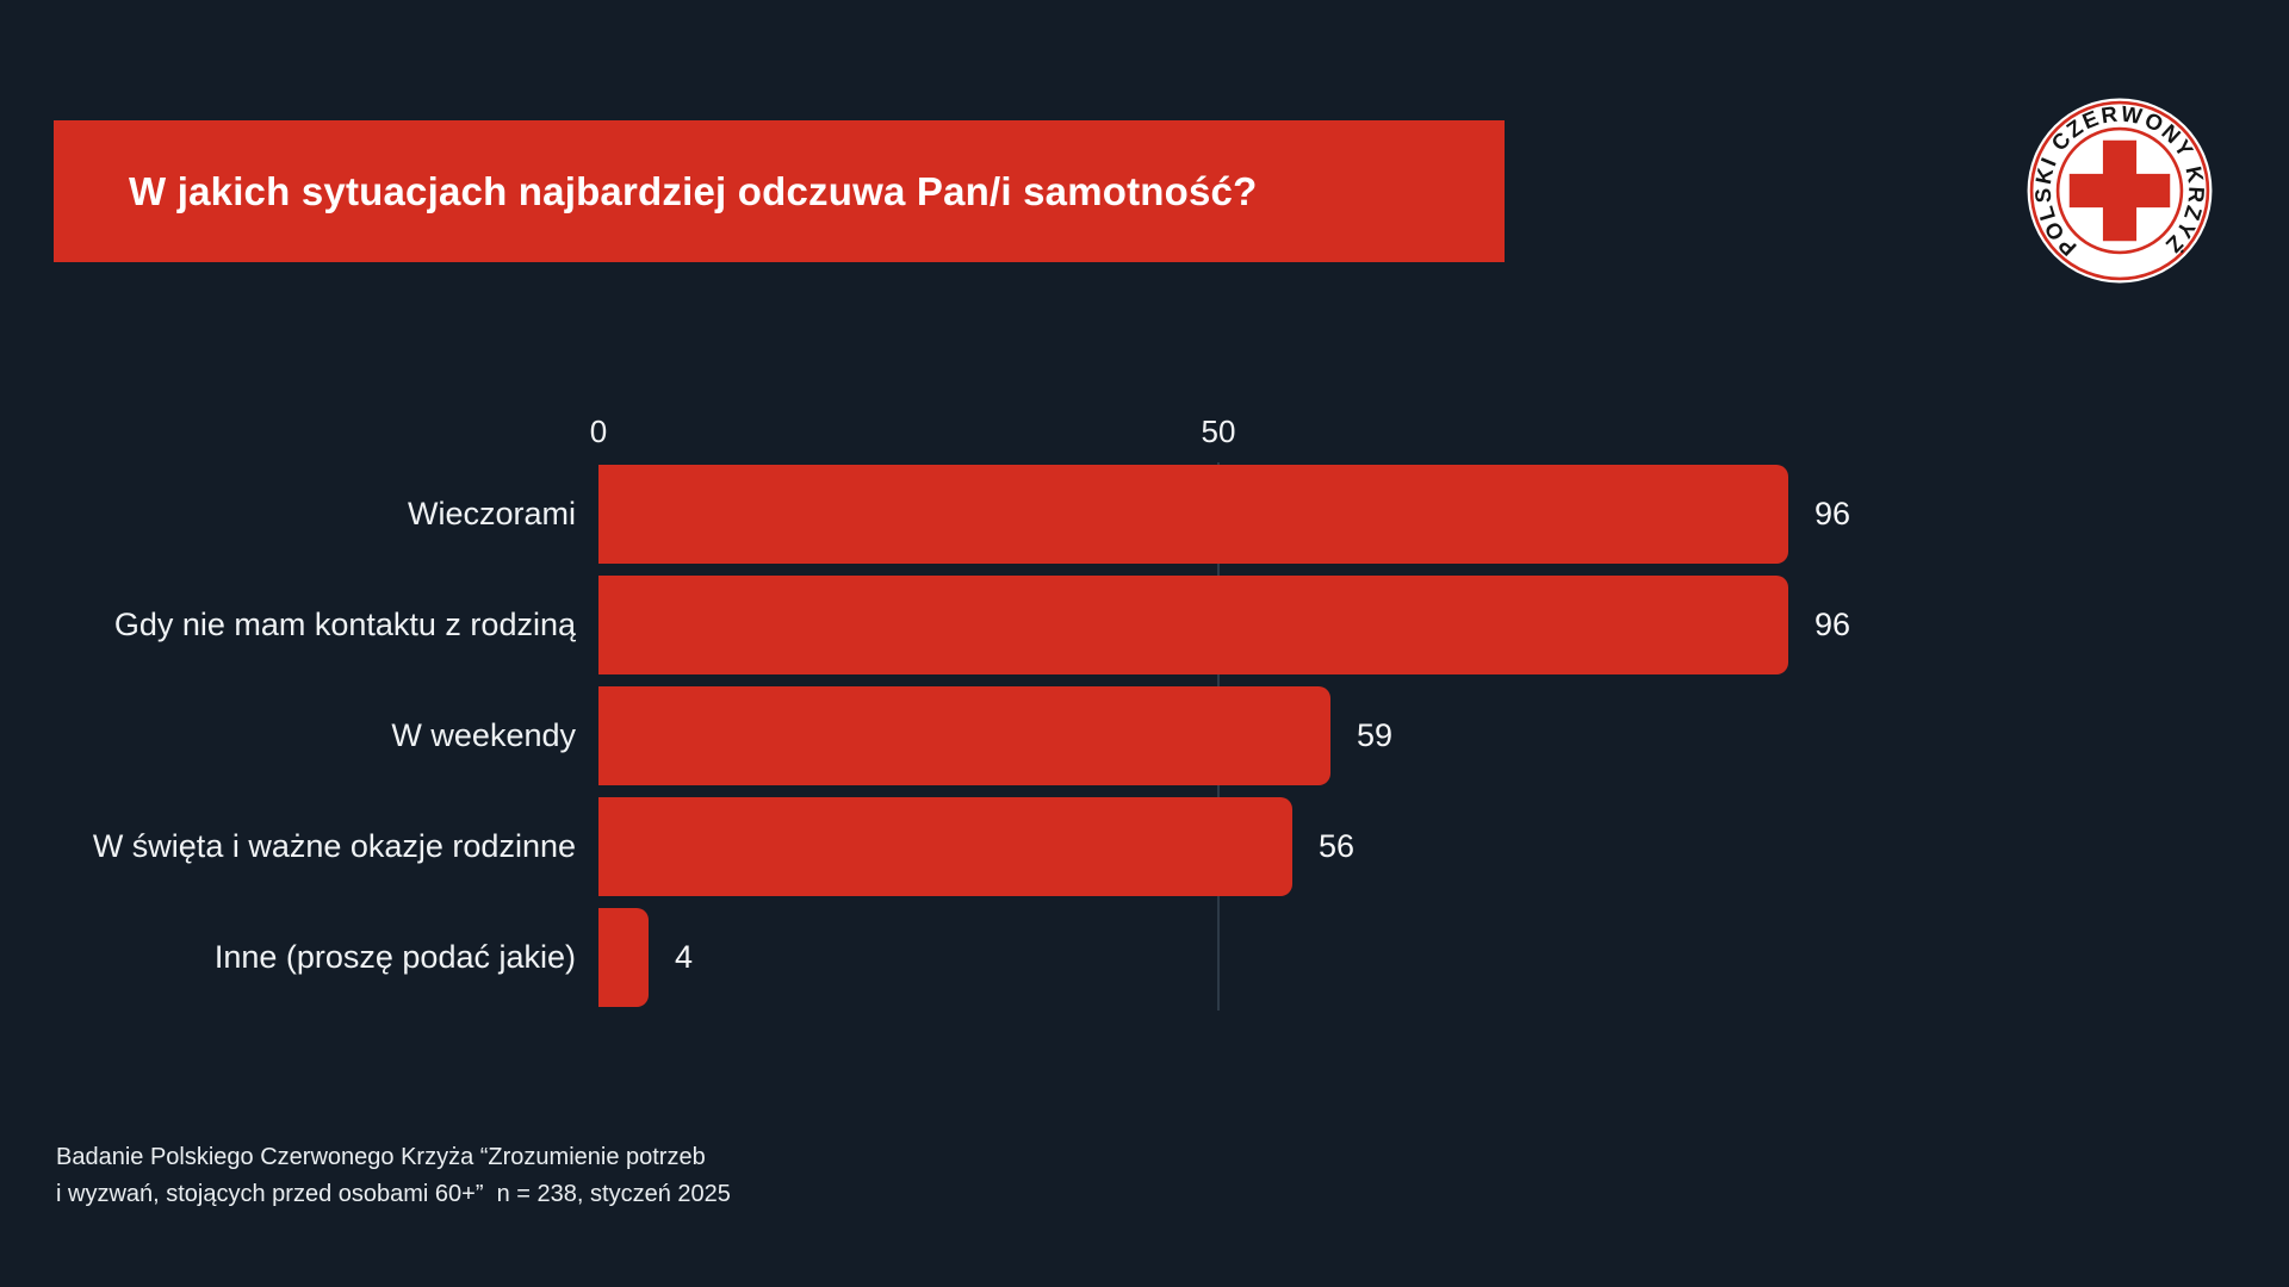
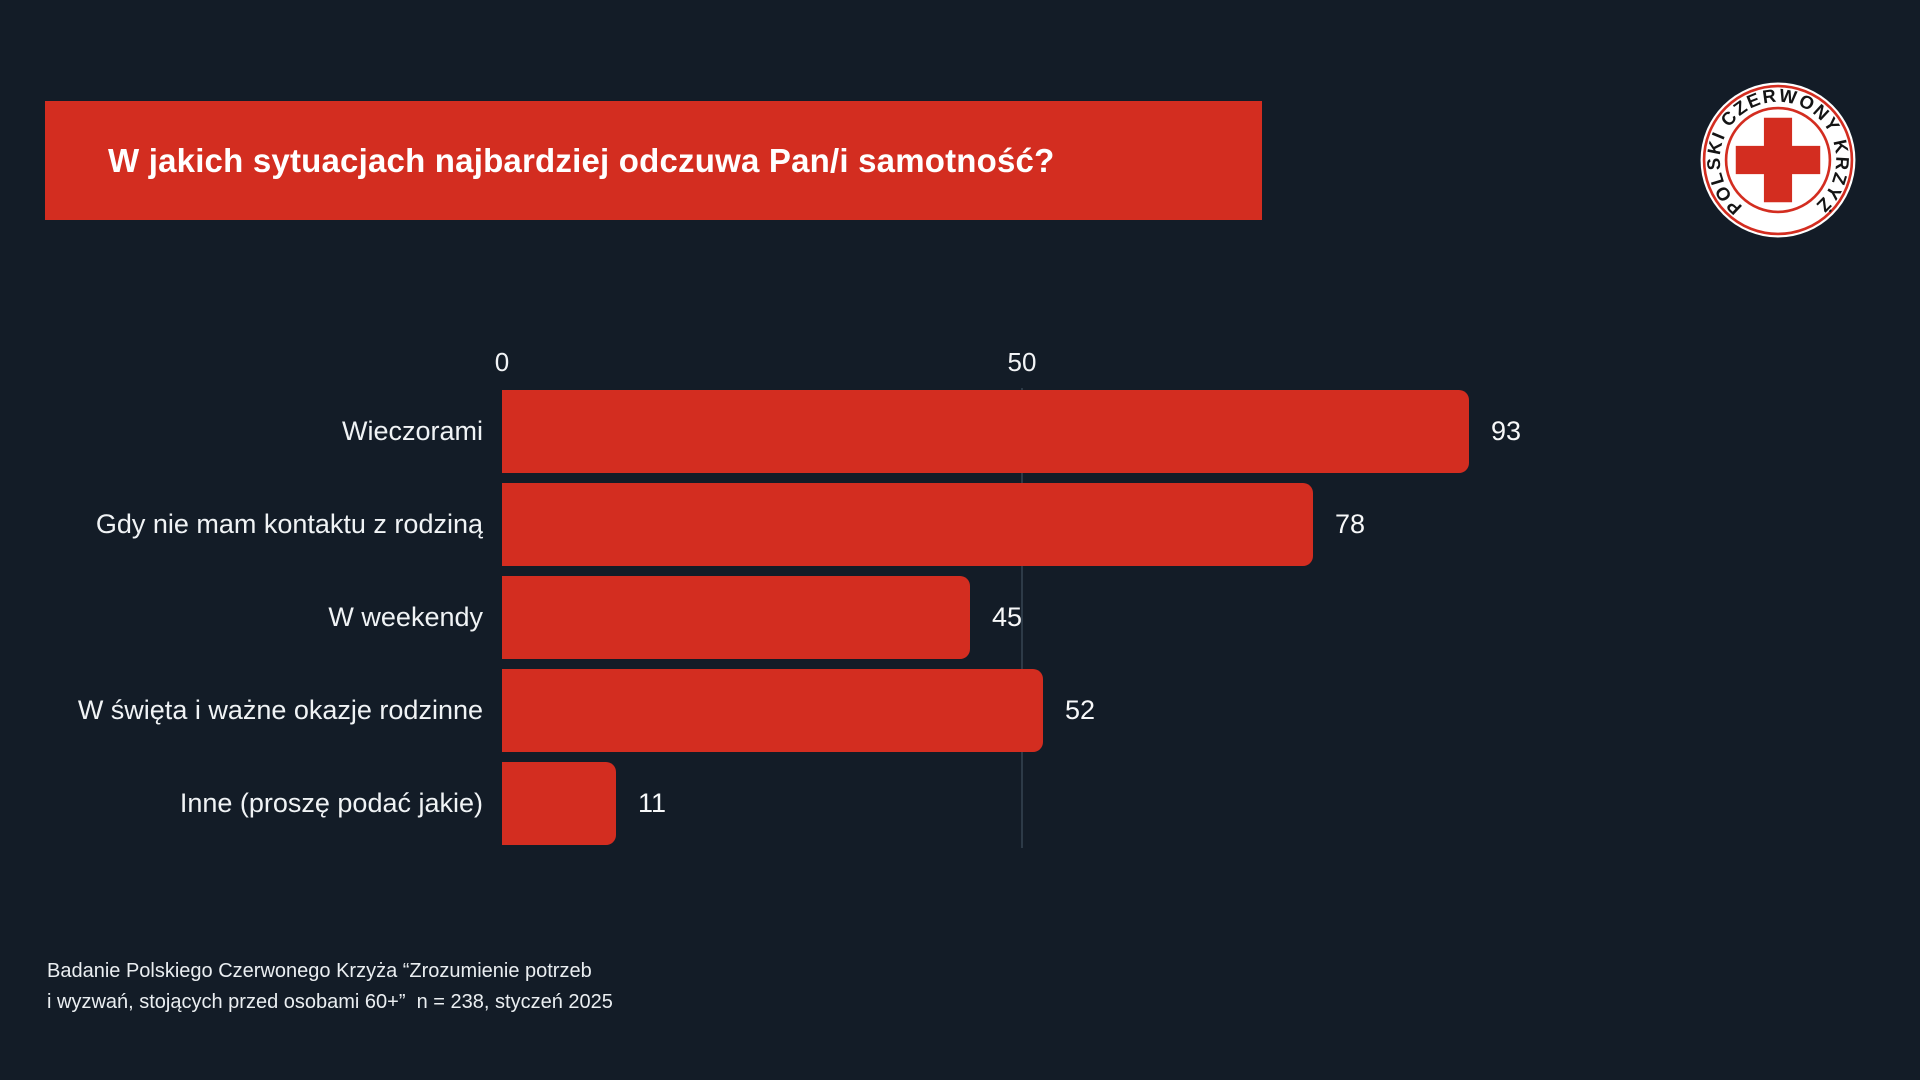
Wieczorami: 96 -> 93
Gdy nie mam kontaktu z rodziną: 96 -> 78
W weekendy: 59 -> 45
W święta i ważne okazje rodzinne: 56 -> 52
Inne (proszę podać jakie): 4 -> 11
